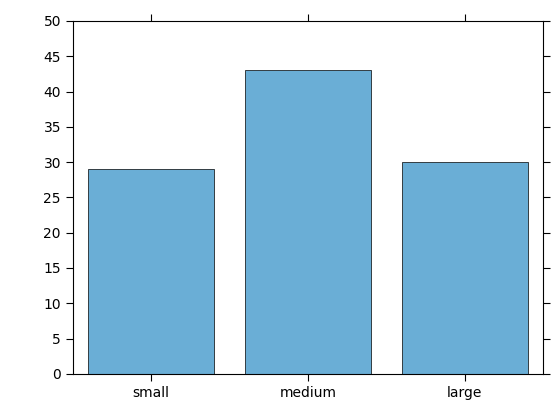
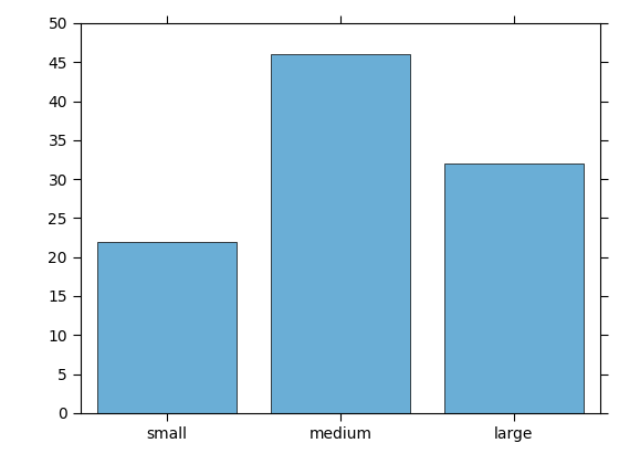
small: 29 -> 22
medium: 43 -> 46
large: 30 -> 32
